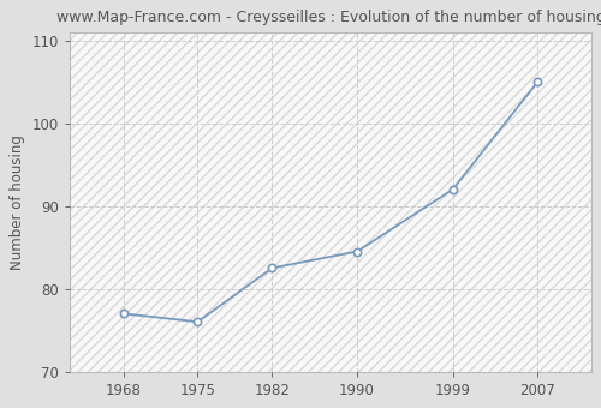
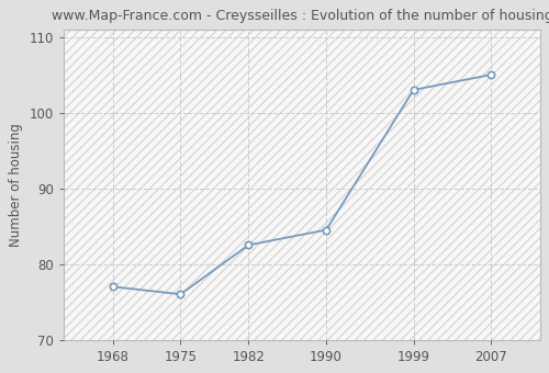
1999: 92.0 -> 103.0
